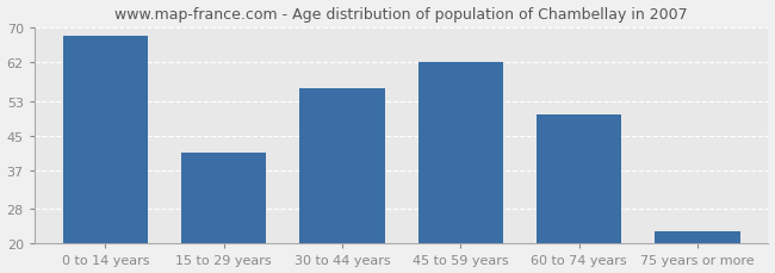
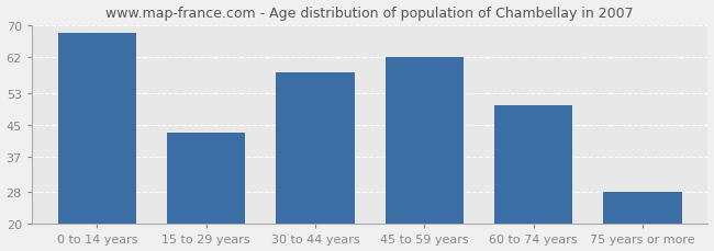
15 to 29 years: 41 -> 43
30 to 44 years: 56 -> 58
75 years or more: 23 -> 28
